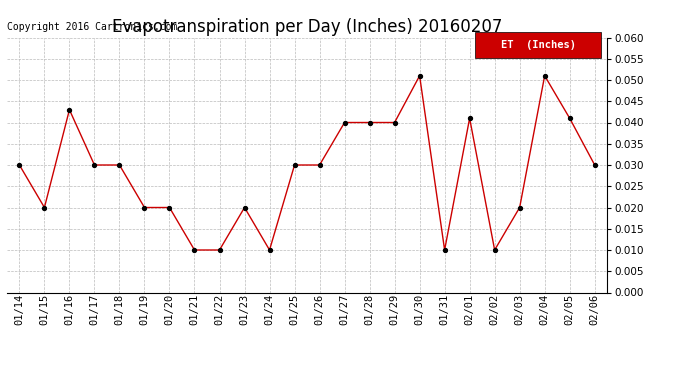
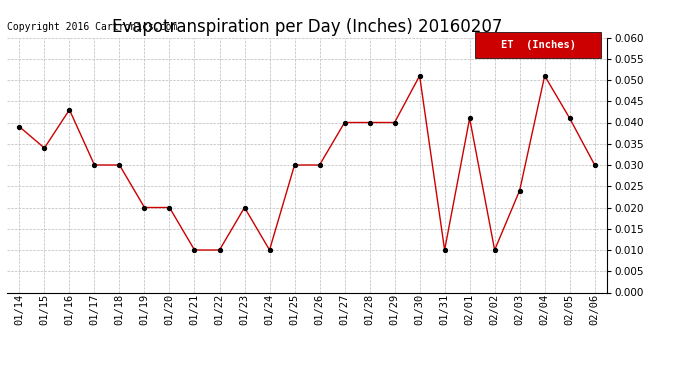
01/14: 0.030 -> 0.039
01/15: 0.020 -> 0.034
02/03: 0.020 -> 0.024
